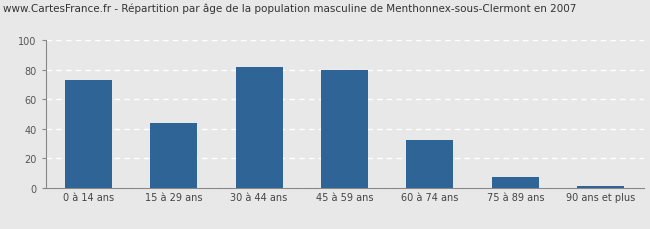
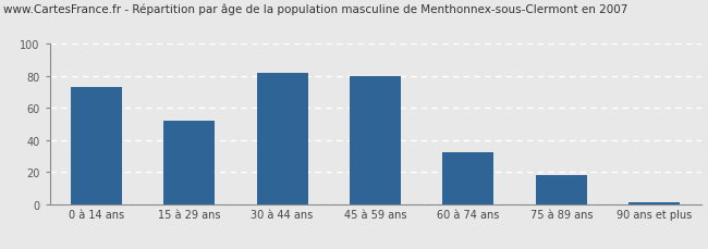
15 à 29 ans: 44 -> 52
75 à 89 ans: 7 -> 18
